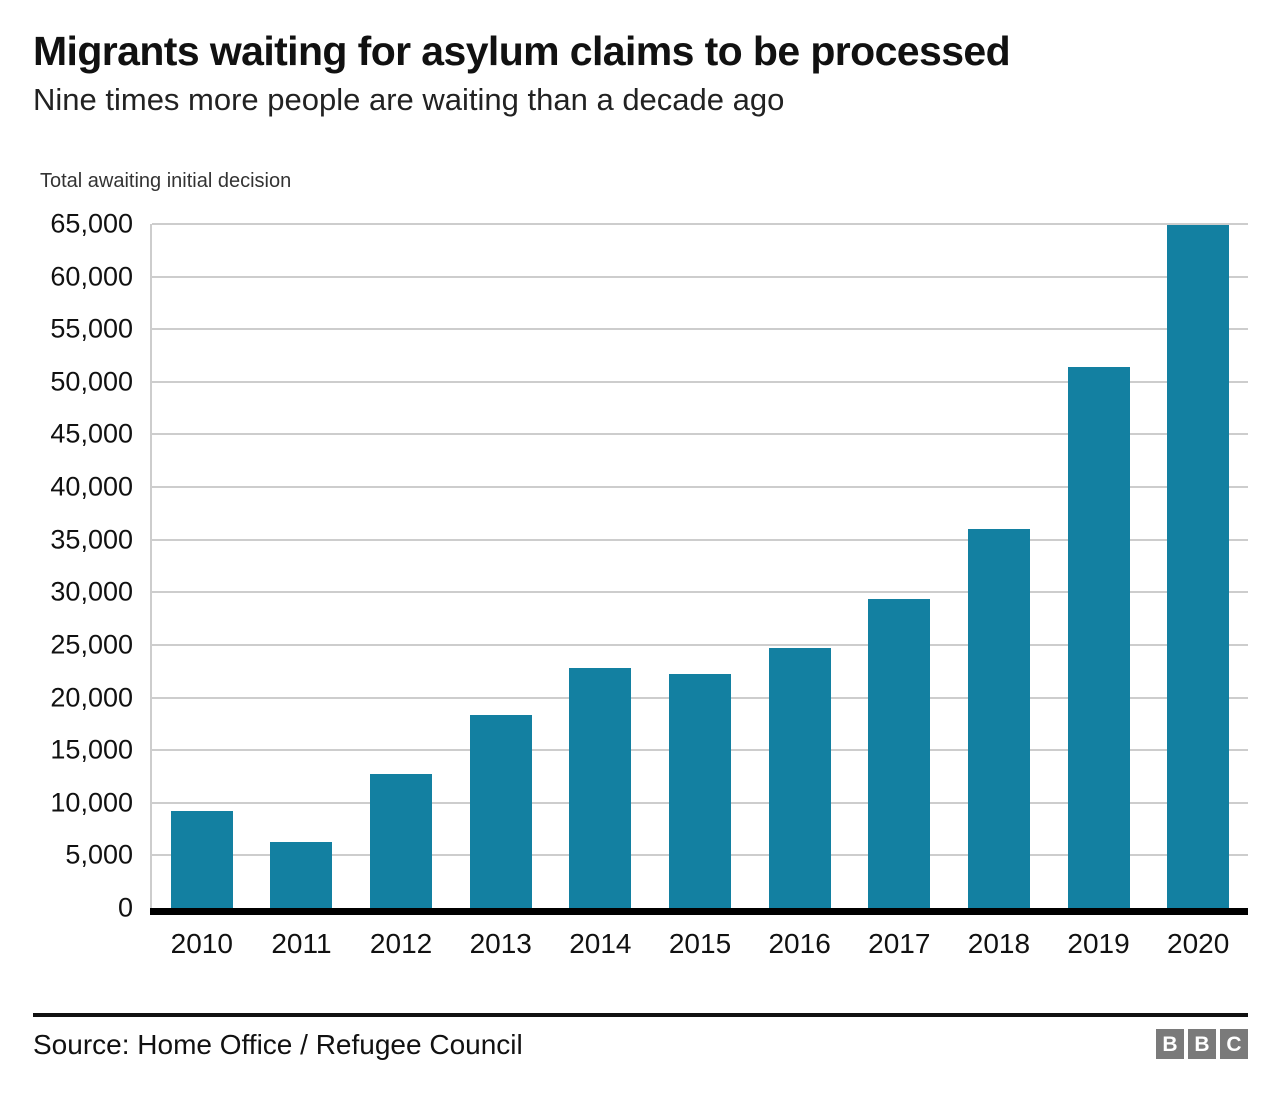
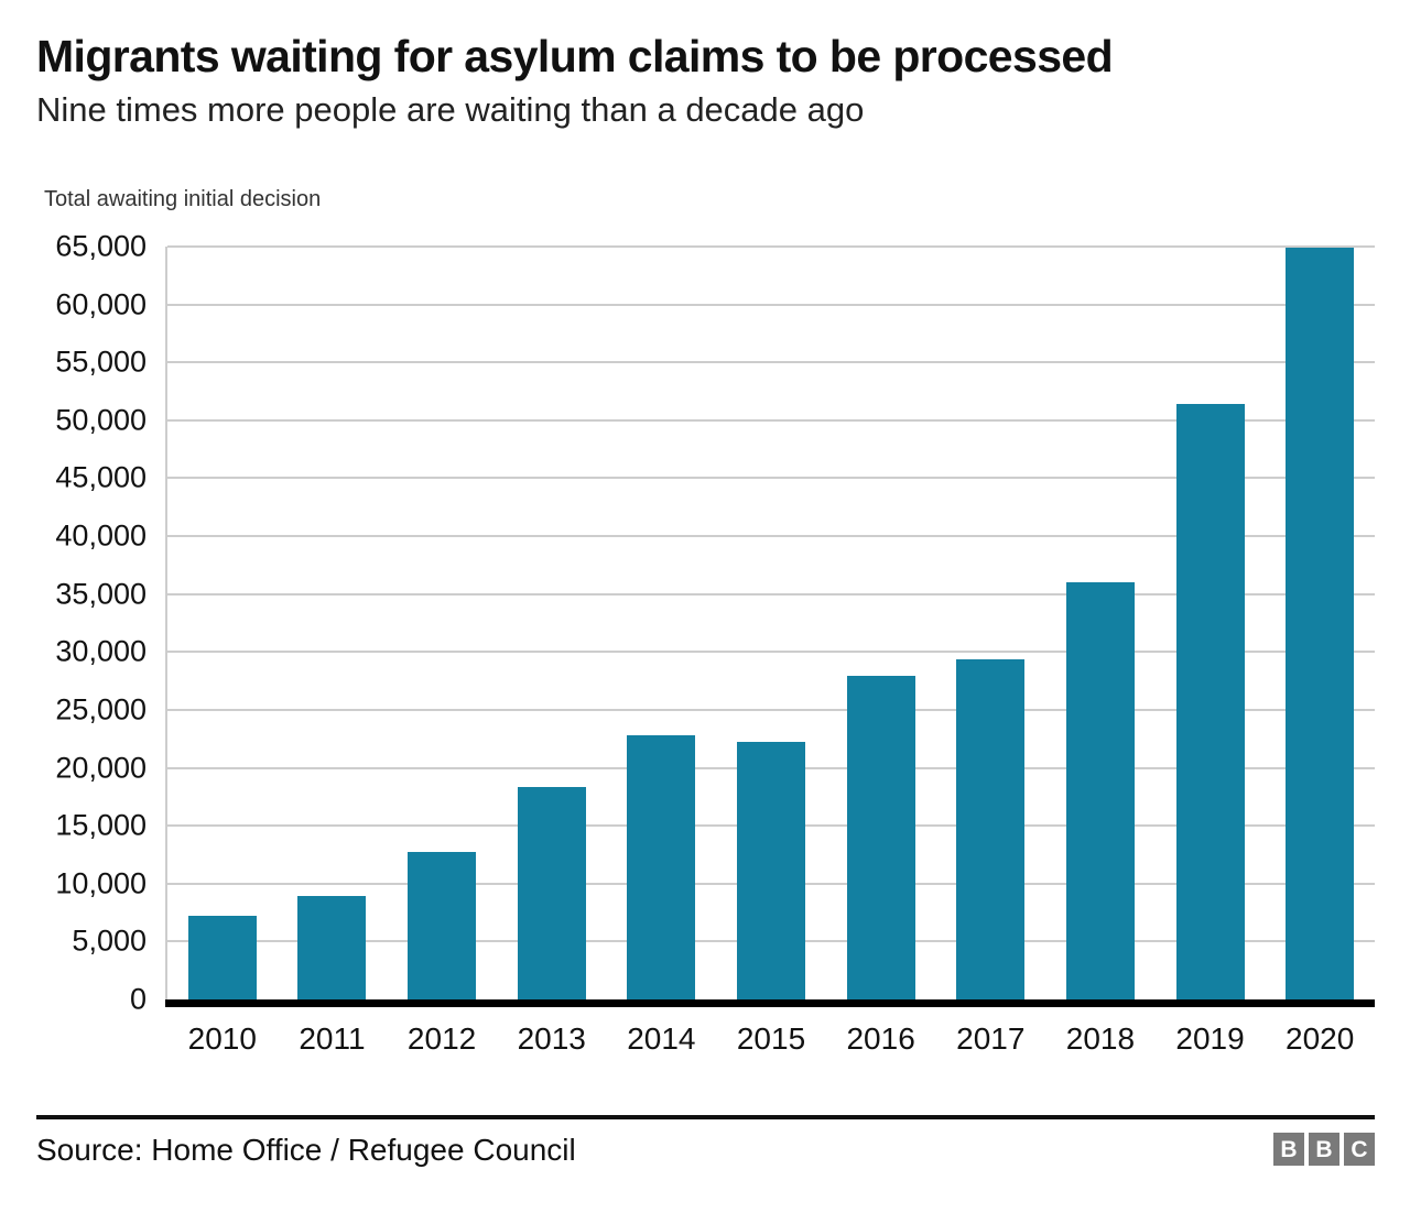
2010: 9200 -> 7200
2011: 6300 -> 8900
2016: 24700 -> 27900
